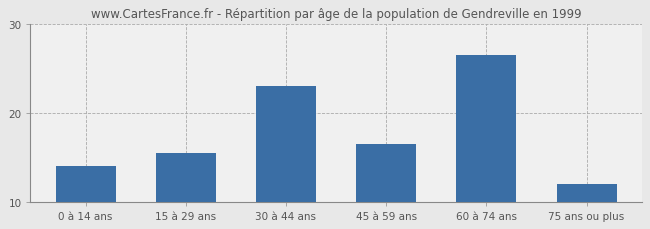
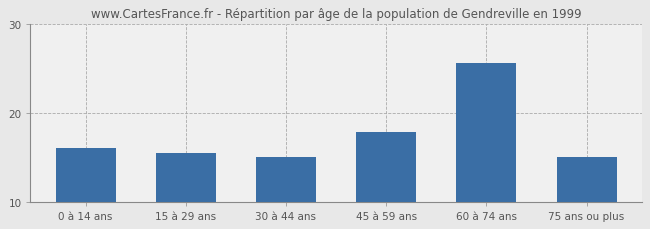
0 à 14 ans: 14.0 -> 16.0
30 à 44 ans: 23.0 -> 15.0
45 à 59 ans: 16.5 -> 17.8
60 à 74 ans: 26.5 -> 25.6
75 ans ou plus: 12.0 -> 15.0
